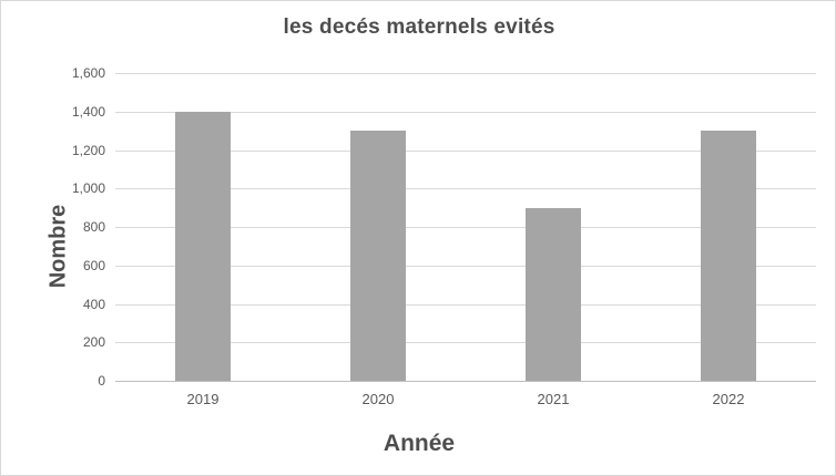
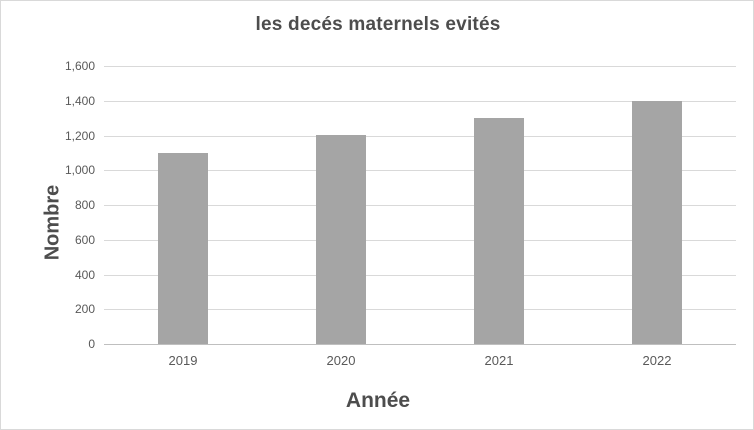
2019: 1400 -> 1100
2020: 1300 -> 1200
2021: 900 -> 1300
2022: 1300 -> 1400
